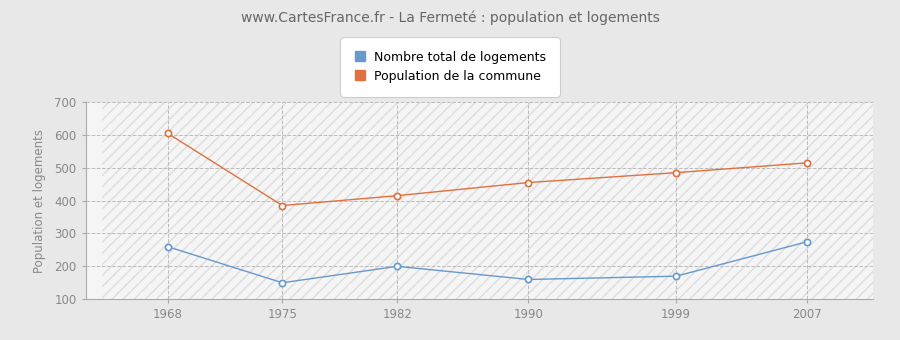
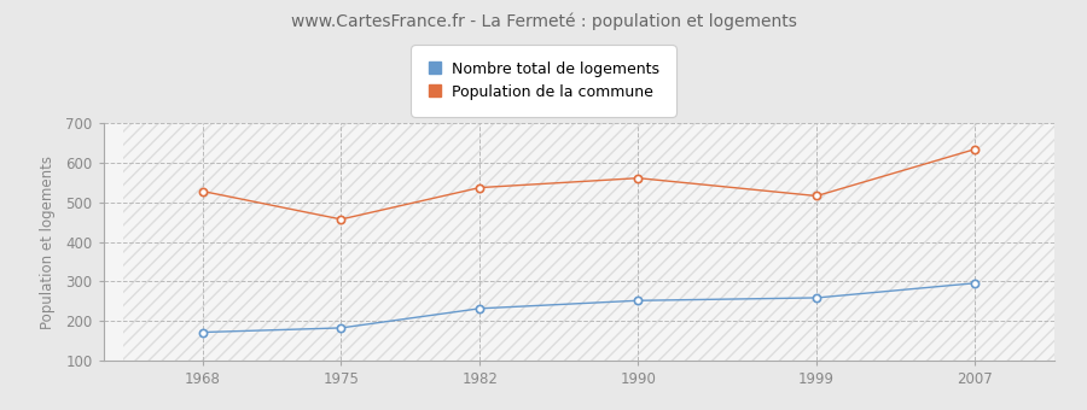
Nombre total de logements/1968: 260 -> 172
Population de la commune/1968: 605 -> 528
Nombre total de logements/1975: 150 -> 183
Population de la commune/1975: 385 -> 457
Nombre total de logements/1982: 200 -> 232
Population de la commune/1982: 415 -> 537
Nombre total de logements/1990: 160 -> 252
Population de la commune/1990: 455 -> 561
Nombre total de logements/1999: 170 -> 259
Population de la commune/1999: 485 -> 516
Nombre total de logements/2007: 275 -> 296
Population de la commune/2007: 515 -> 634
